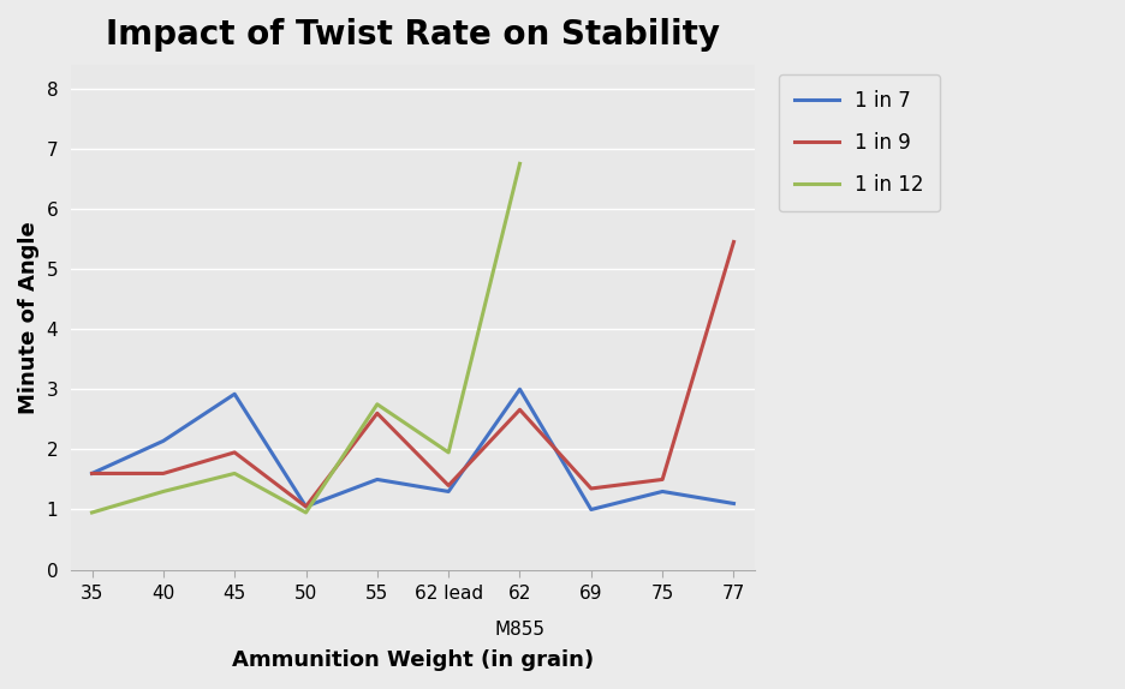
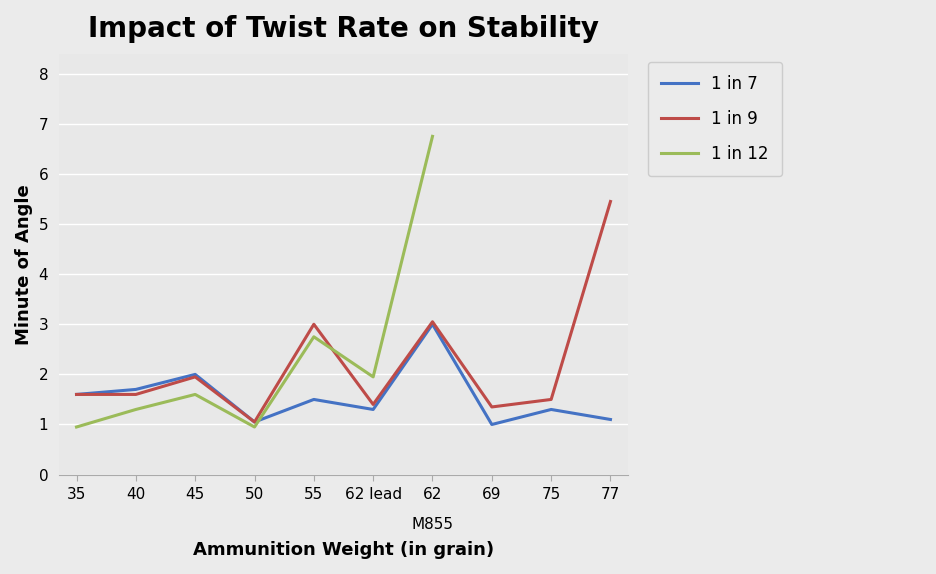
1 in 7/40: 2.14 -> 1.70
1 in 7/45: 2.92 -> 2.00
1 in 9/55: 2.60 -> 3.00
1 in 9/62: 2.66 -> 3.05
